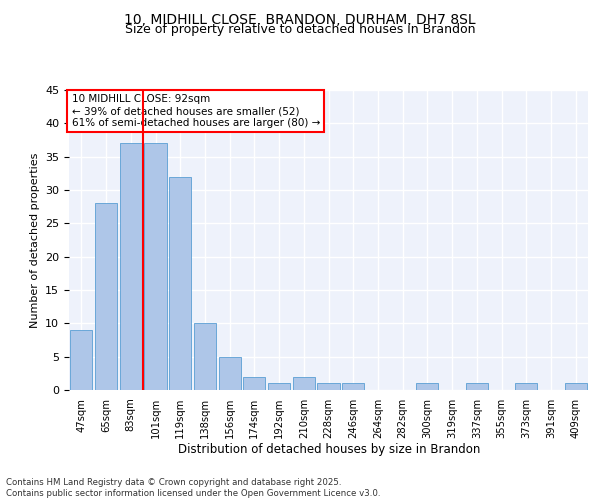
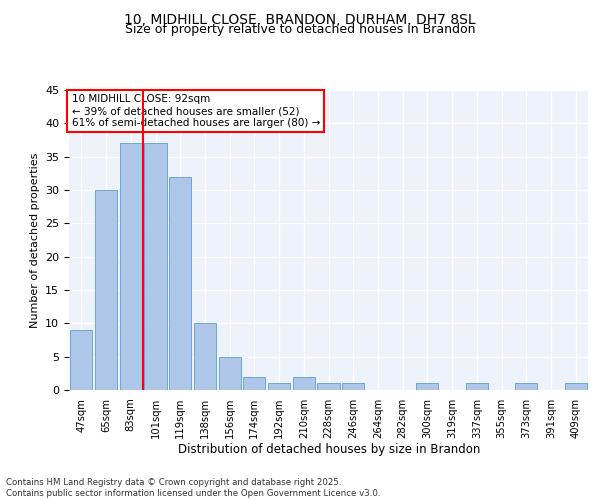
65sqm: 28 -> 30
